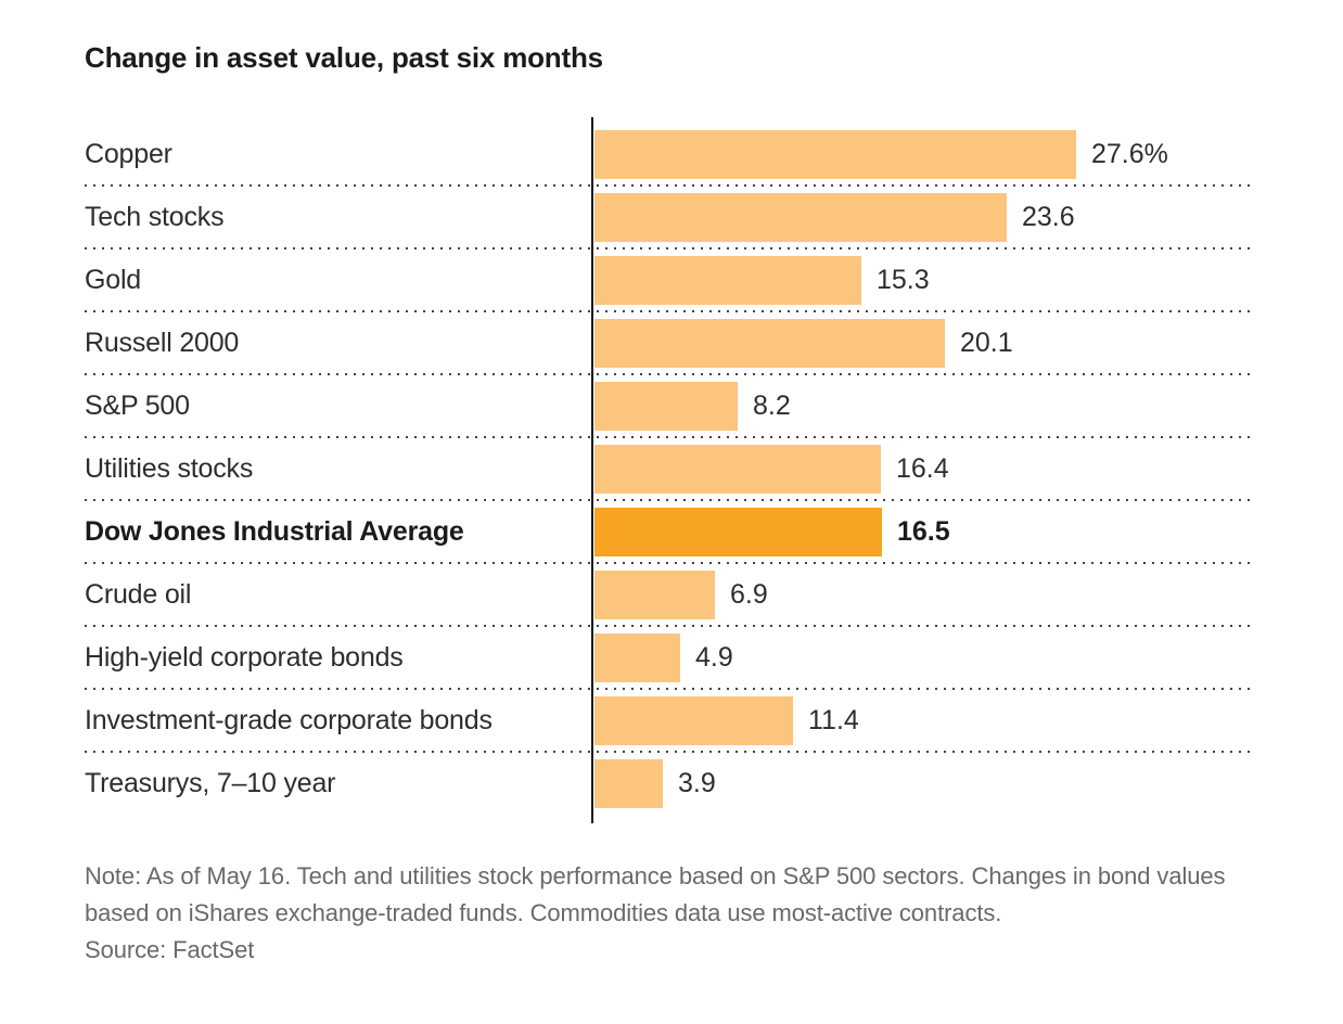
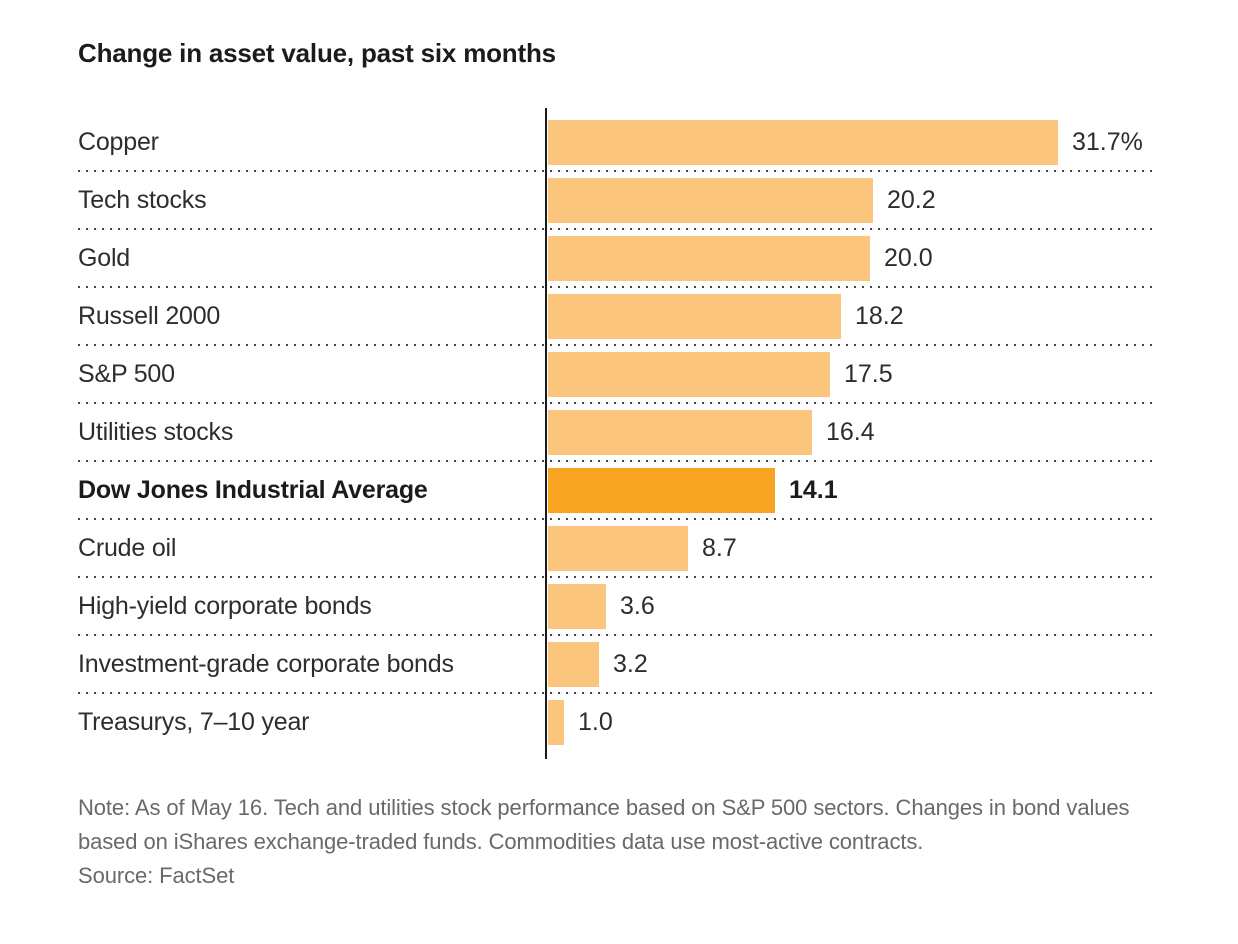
Copper: 27.6% -> 31.7%
Tech stocks: 23.6 -> 20.2
Gold: 15.3 -> 20.0
Russell 2000: 20.1 -> 18.2
S&P 500: 8.2 -> 17.5
Dow Jones Industrial Average: 16.5 -> 14.1
Crude oil: 6.9 -> 8.7
High-yield corporate bonds: 4.9 -> 3.6
Investment-grade corporate bonds: 11.4 -> 3.2
Treasurys, 7–10 year: 3.9 -> 1.0
